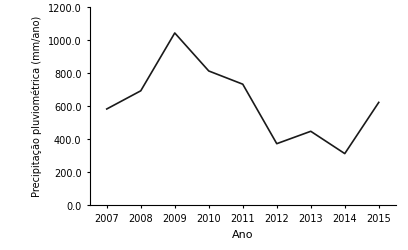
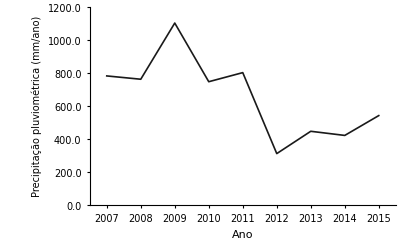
2007: 580 -> 780
2008: 690 -> 760
2009: 1040 -> 1100
2010: 810 -> 740
2011: 730 -> 800
2012: 370 -> 310
2014: 310 -> 420
2015: 620 -> 540
